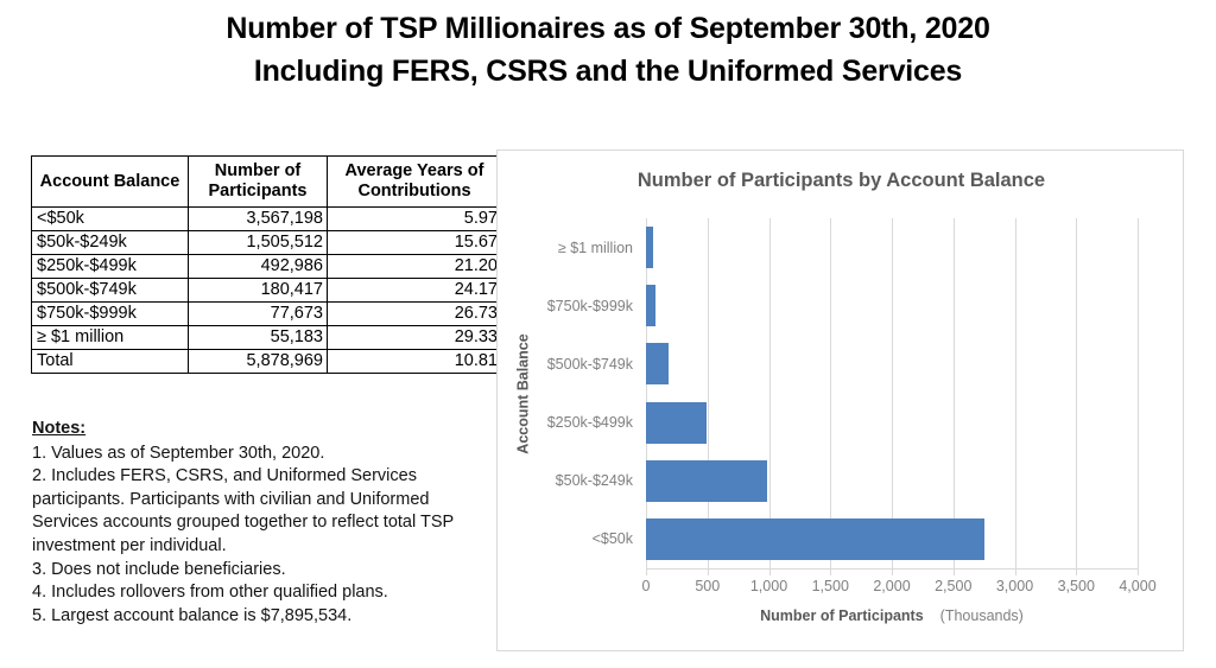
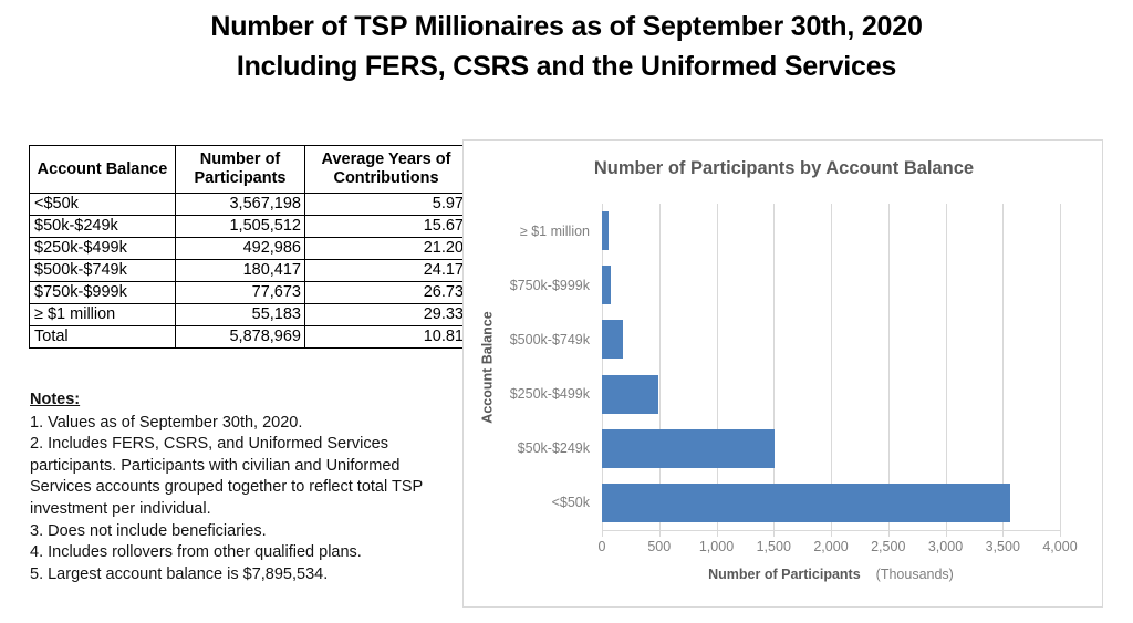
<$50k: 2750 -> 3570
$50k-$249k: 990 -> 1510
